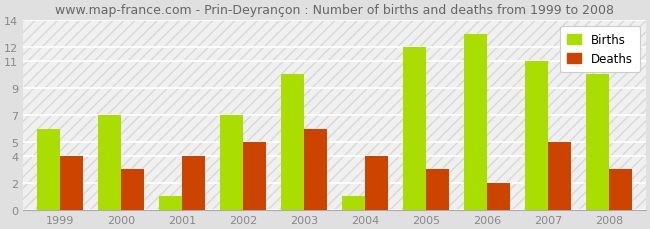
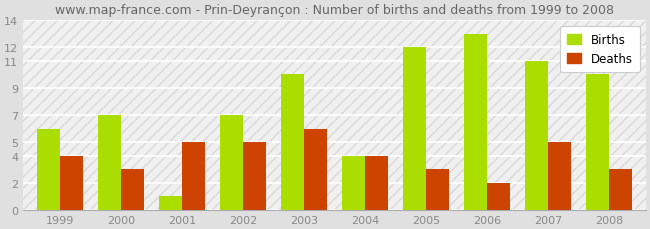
Deaths/2001: 4 -> 5
Births/2004: 1 -> 4
